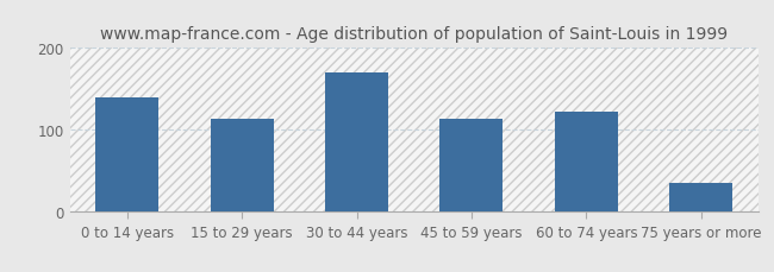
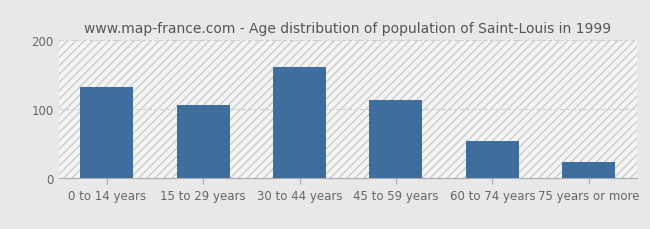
0 to 14 years: 140 -> 132
15 to 29 years: 114 -> 106
30 to 44 years: 170 -> 162
60 to 74 years: 122 -> 54
75 years or more: 35 -> 24
